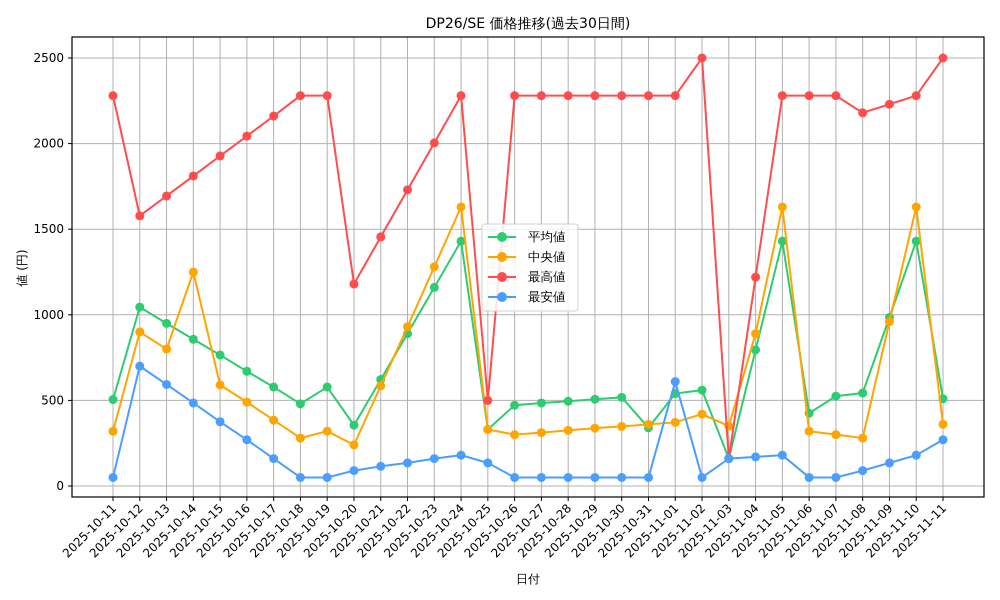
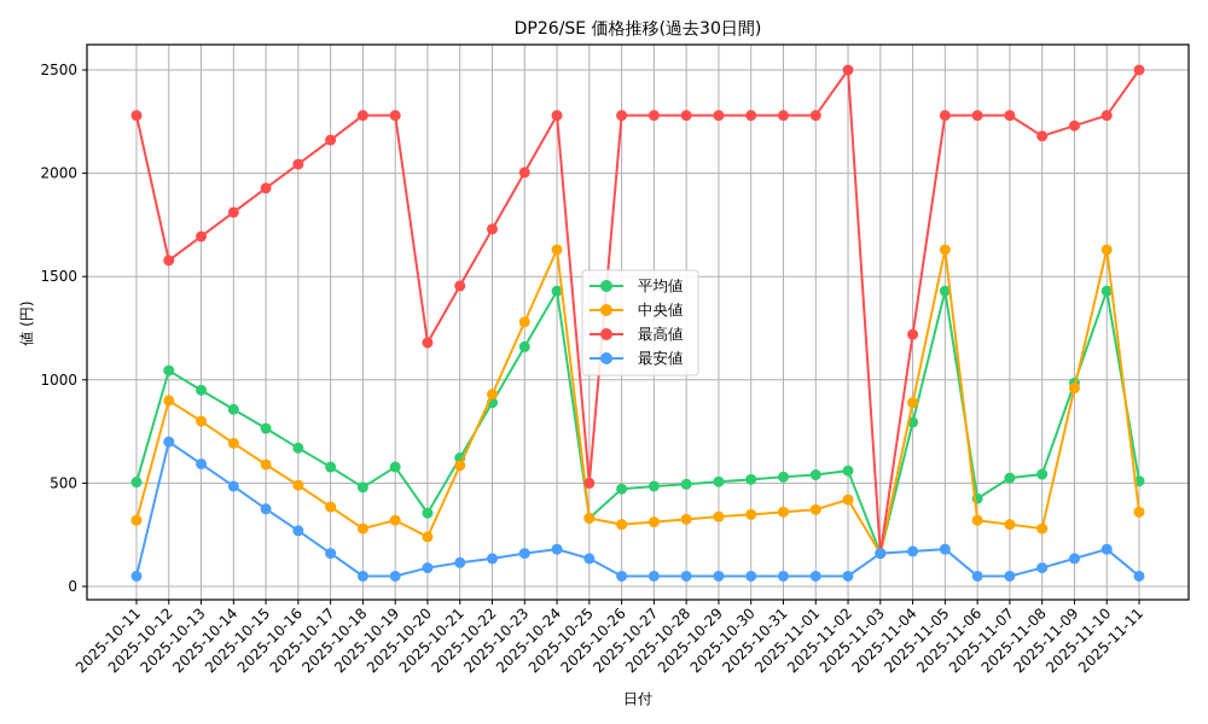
中央値/2025-10-14: 1250 -> 690
平均値/2025-10-31: 340 -> 530
最安値/2025-11-01: 610 -> 50
中央値/2025-11-03: 350 -> 160
最安値/2025-11-11: 270 -> 50
